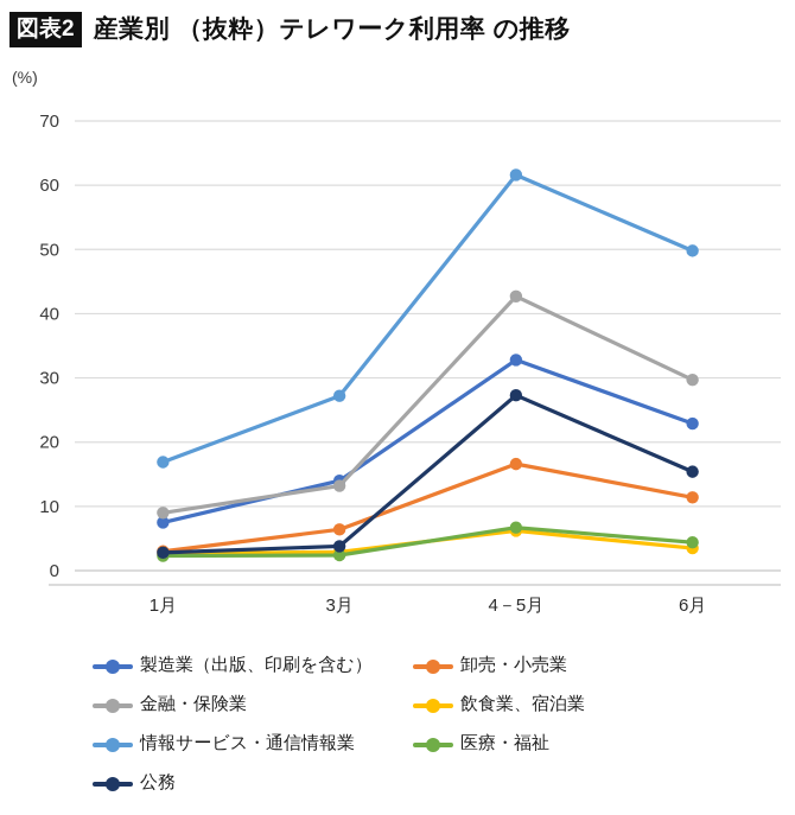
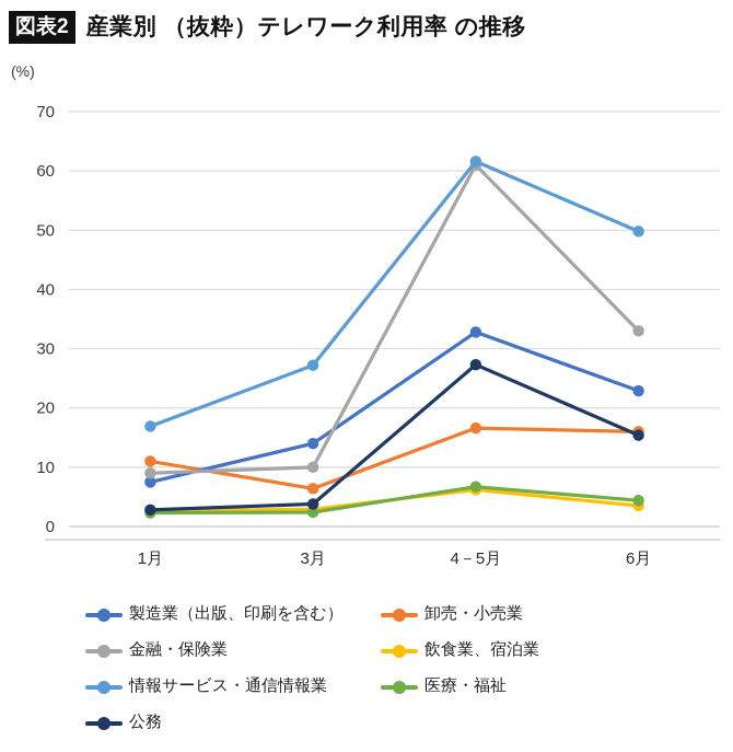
卸売・小売業/1月: 3 -> 11
金融・保険業/3月: 13 -> 10
金融・保険業/4－5月: 43 -> 61
卸売・小売業/6月: 11 -> 16
金融・保険業/6月: 30 -> 33
